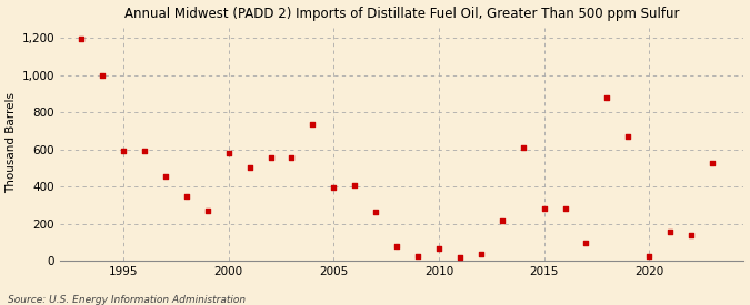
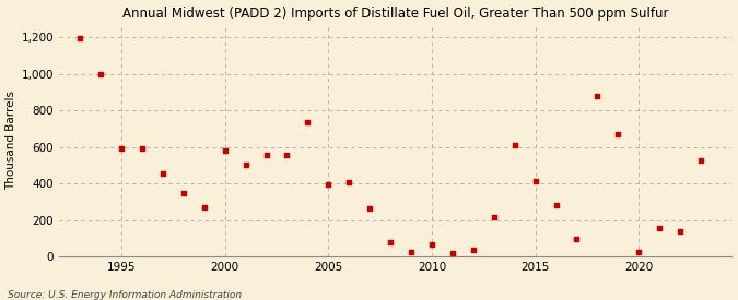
2015: 280 -> 420
